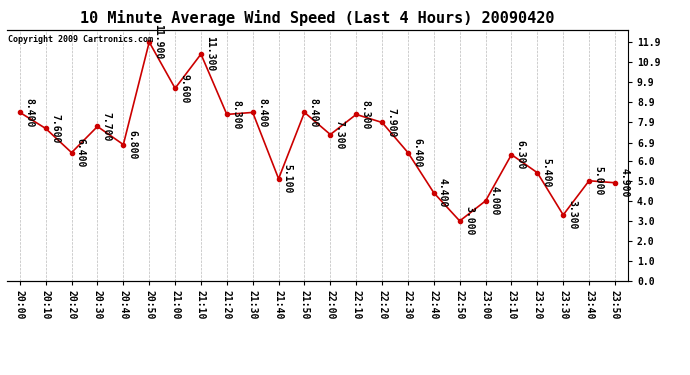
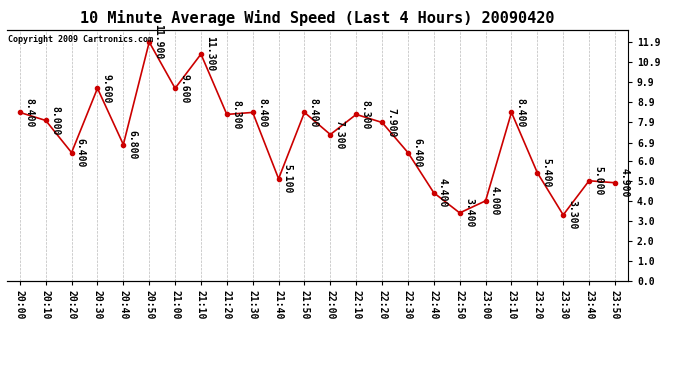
20:10: 7.600 -> 8.000
20:30: 7.700 -> 9.600
22:50: 3.000 -> 3.400
23:10: 6.300 -> 8.400
